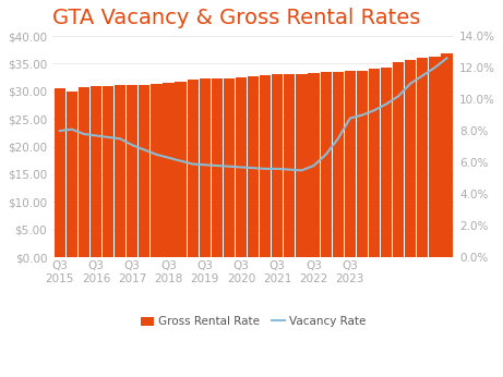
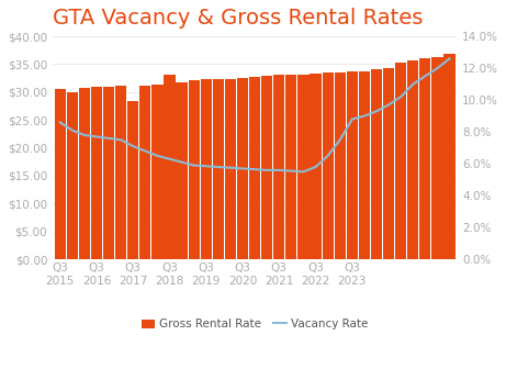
Vacancy Rate/Q3 2015: 8.0% -> 8.6%
Gross Rental Rate/Q3 2017: $31.2 -> $28.4
Gross Rental Rate/Q3 2018: $31.5 -> $33.2
